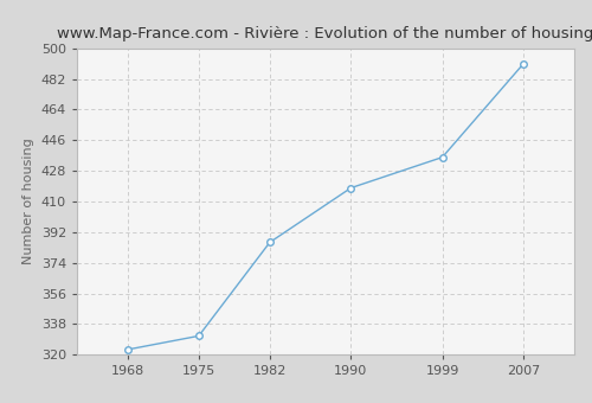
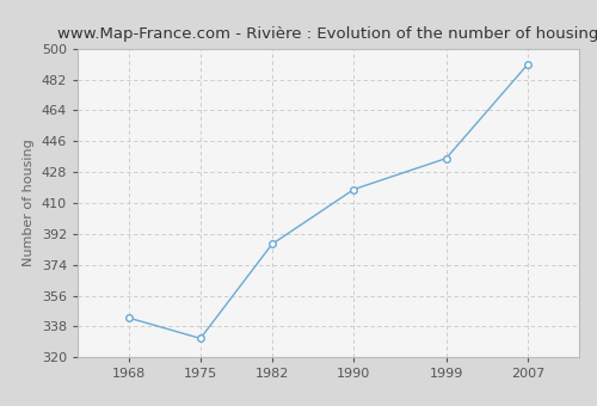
1968: 323 -> 343
